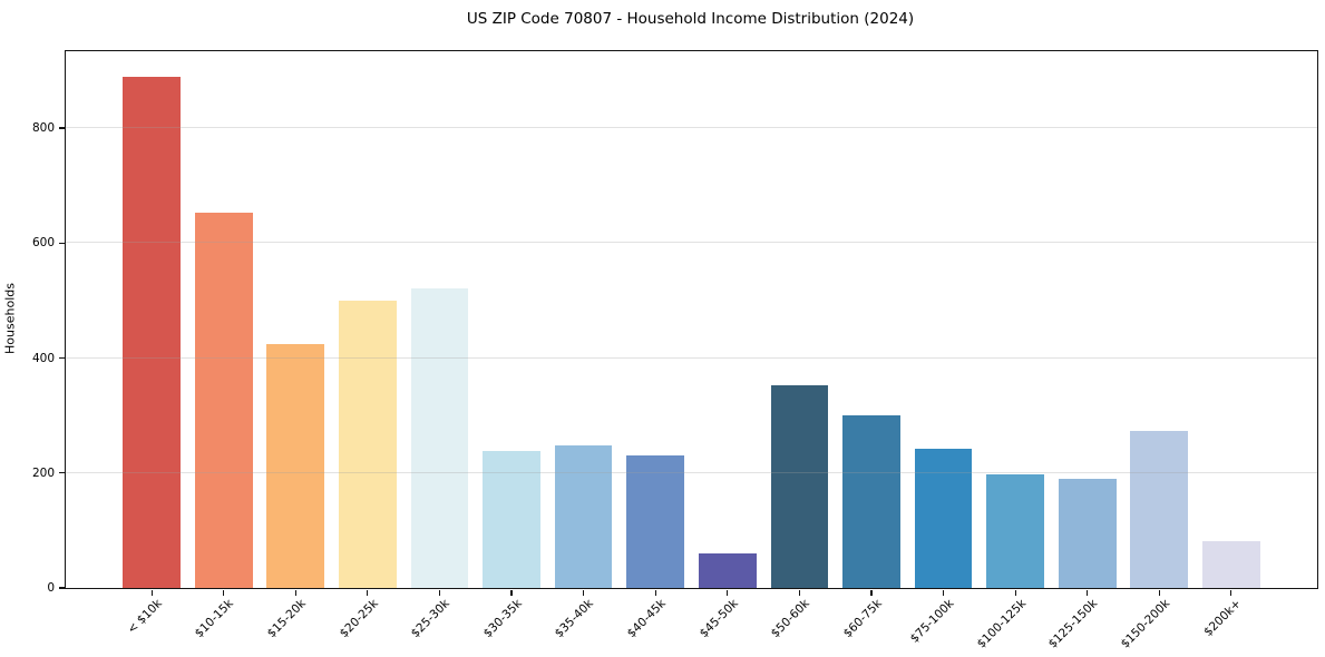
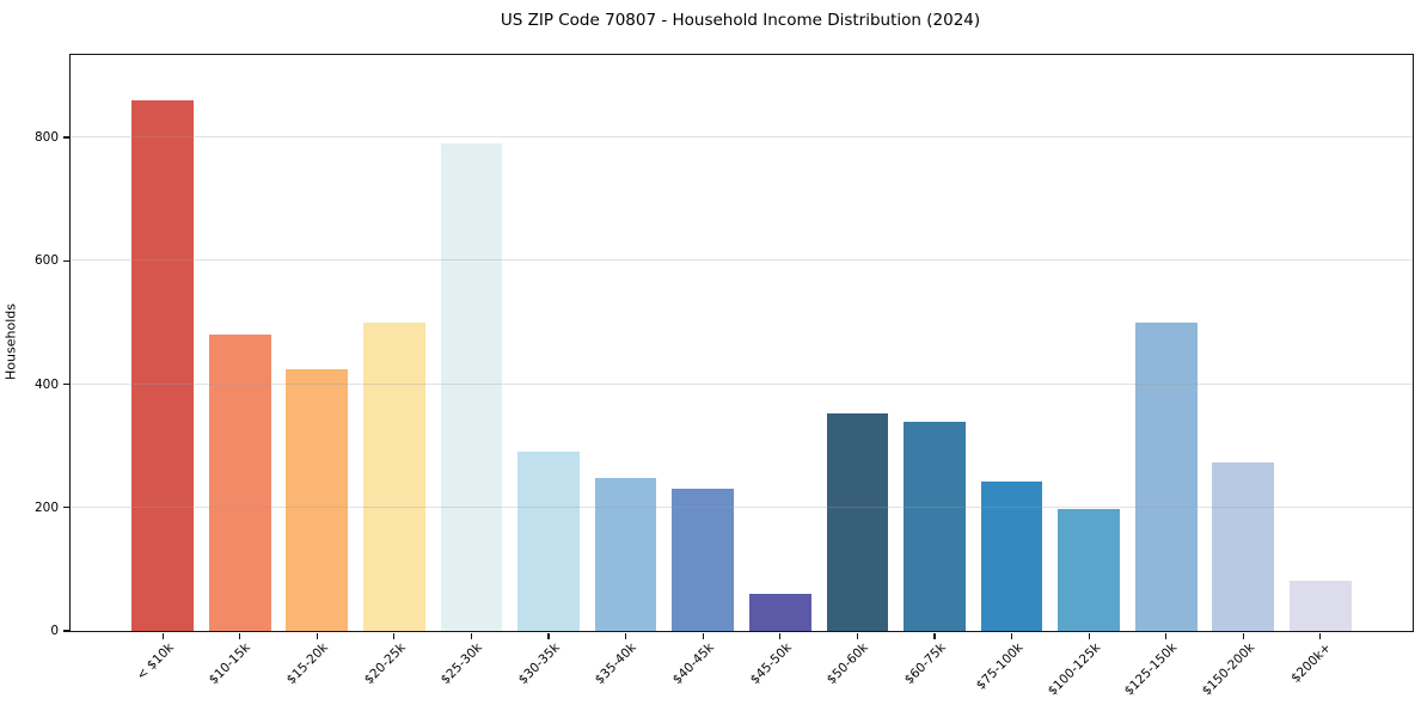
< $10k: 890 -> 860
$10-15k: 650 -> 480
$25-30k: 520 -> 790
$30-35k: 240 -> 290
$60-75k: 300 -> 340
$125-150k: 190 -> 500
